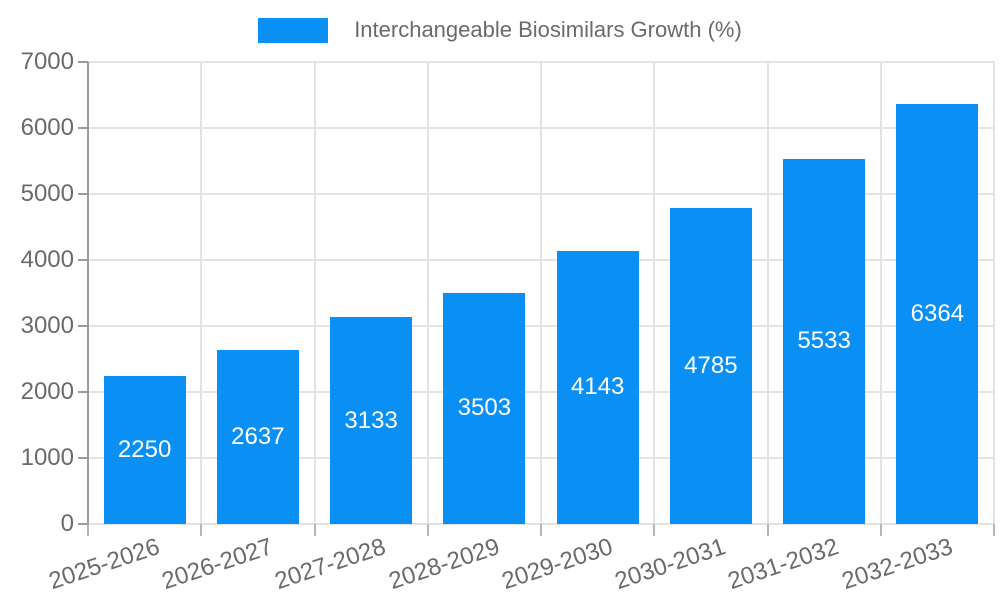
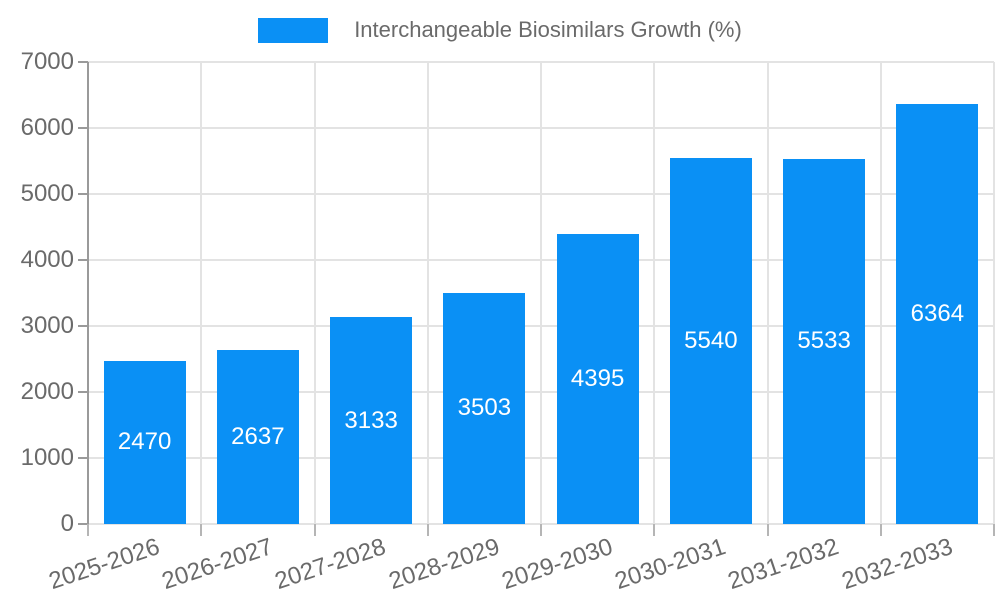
2025-2026: 2250 -> 2470
2029-2030: 4143 -> 4395
2030-2031: 4785 -> 5540
